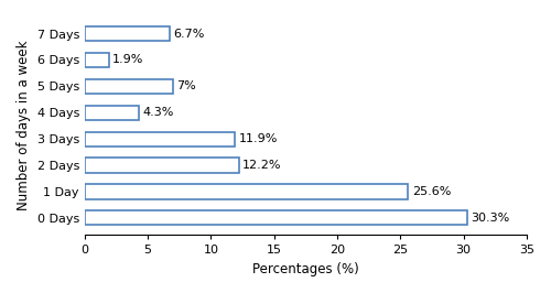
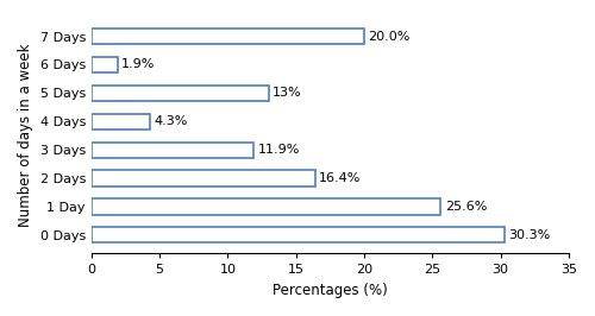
7 Days: 6.7% -> 20.0%
5 Days: 7% -> 13%
2 Days: 12.2% -> 16.4%
